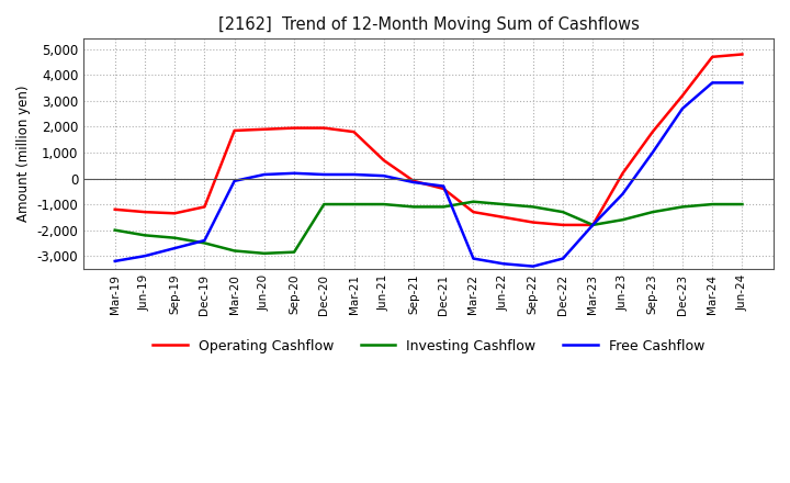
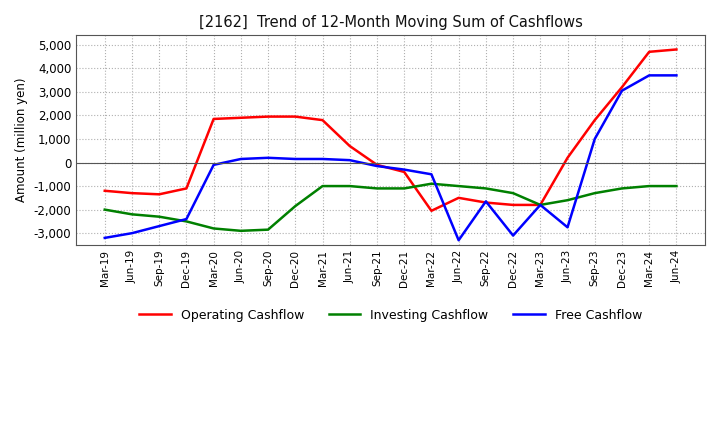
Investing Cashflow/Dec-20: -1,000 -> -1,850
Operating Cashflow/Mar-22: -1,300 -> -2,050
Free Cashflow/Mar-22: -3,100 -> -500
Free Cashflow/Sep-22: -3,400 -> -1,650
Free Cashflow/Jun-23: -600 -> -2,750
Free Cashflow/Dec-23: 2,700 -> 3,050
